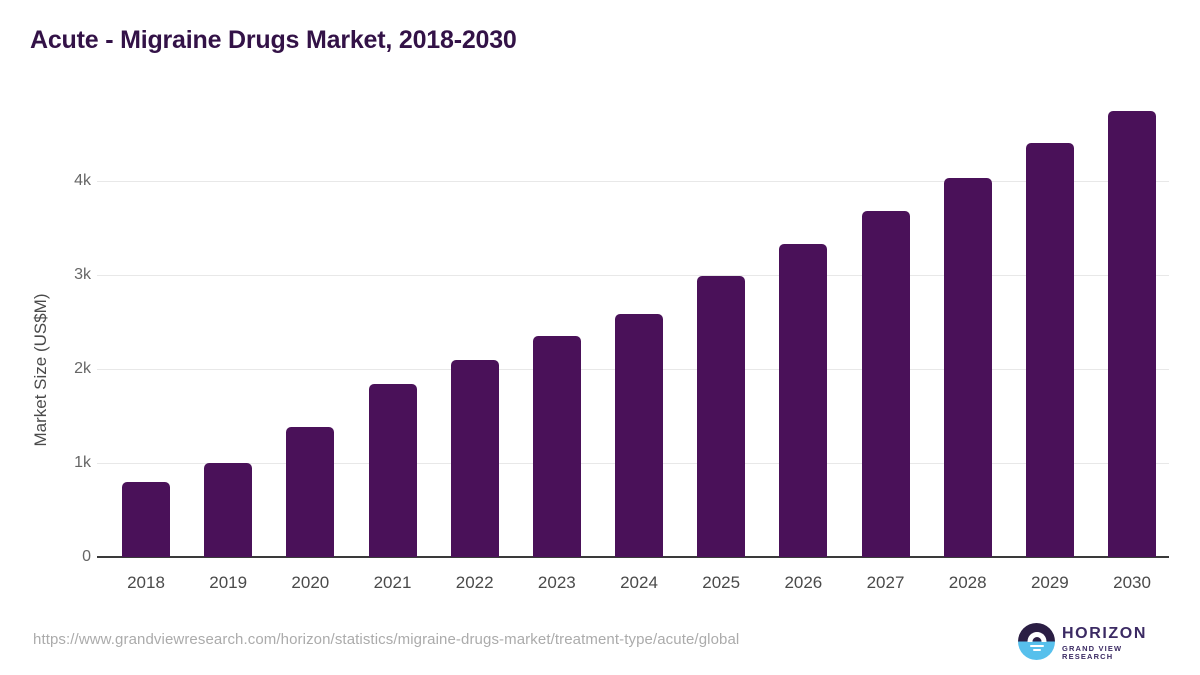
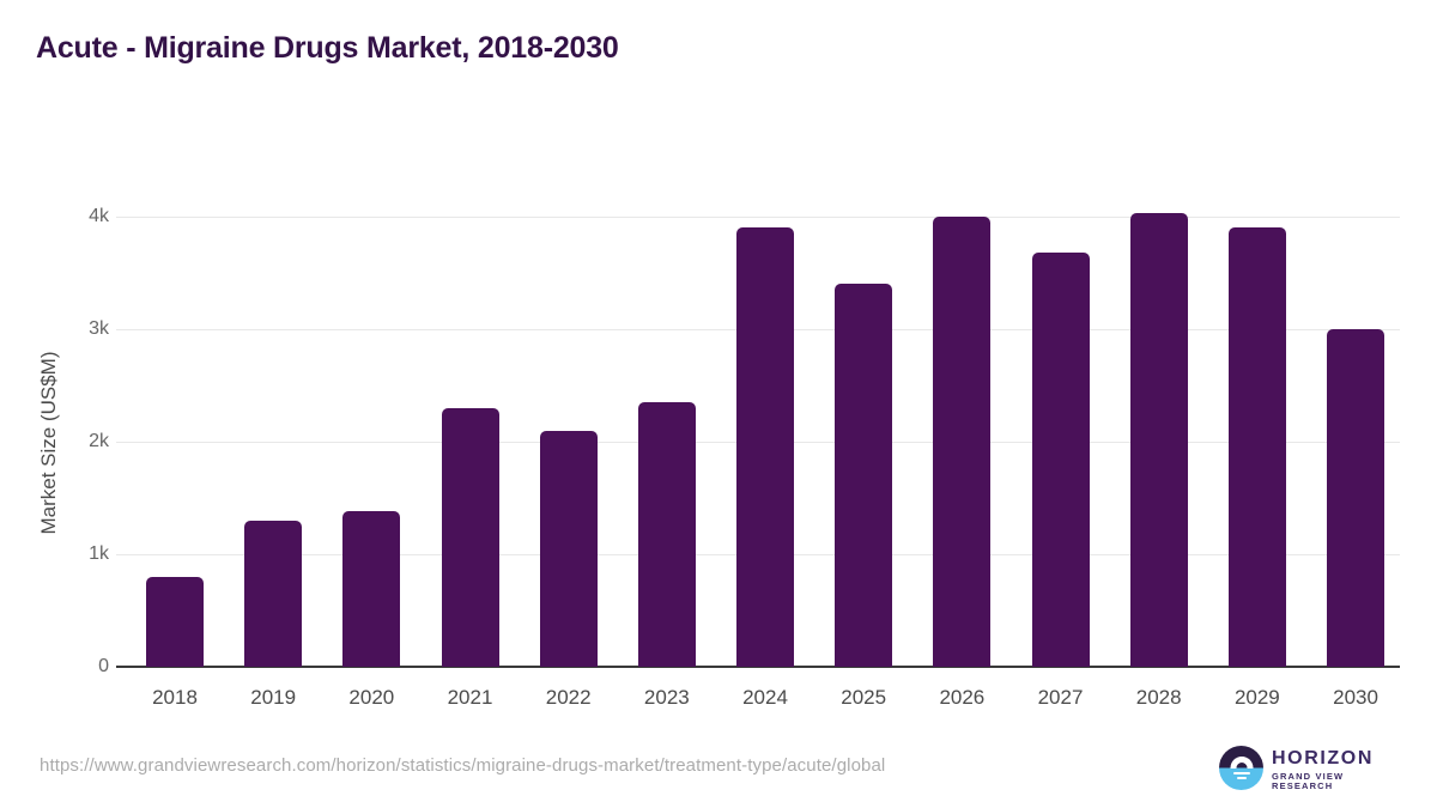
2019: 1.0k -> 1.3k
2021: 1.8k -> 2.3k
2024: 2.6k -> 3.9k
2025: 3.0k -> 3.4k
2026: 3.3k -> 4.0k
2029: 4.4k -> 3.9k
2030: 4.7k -> 3.0k
